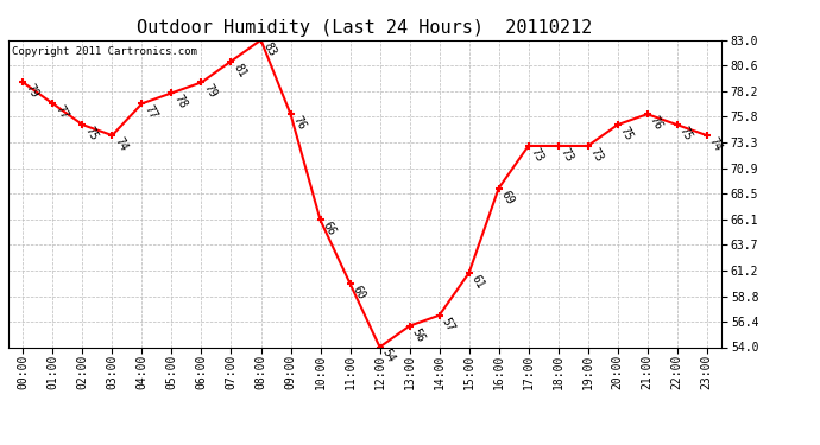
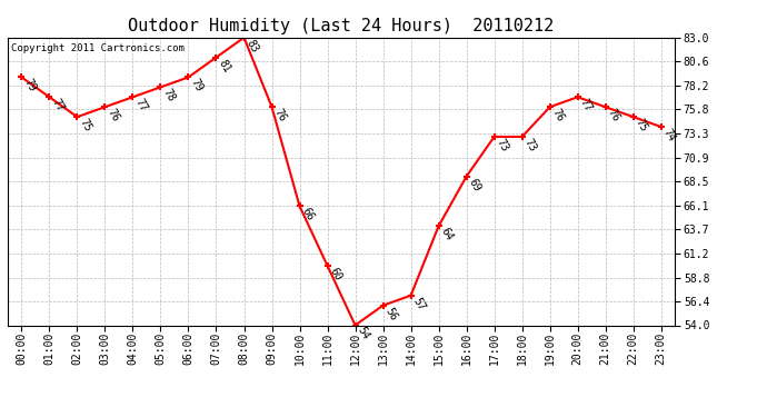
03:00: 74 -> 76
15:00: 61 -> 64
19:00: 73 -> 76
20:00: 75 -> 77
